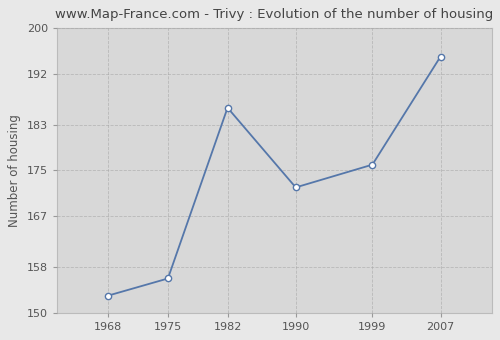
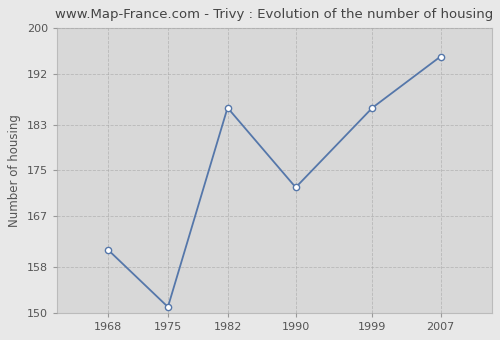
1968: 153 -> 161
1975: 156 -> 151
1999: 176 -> 186
